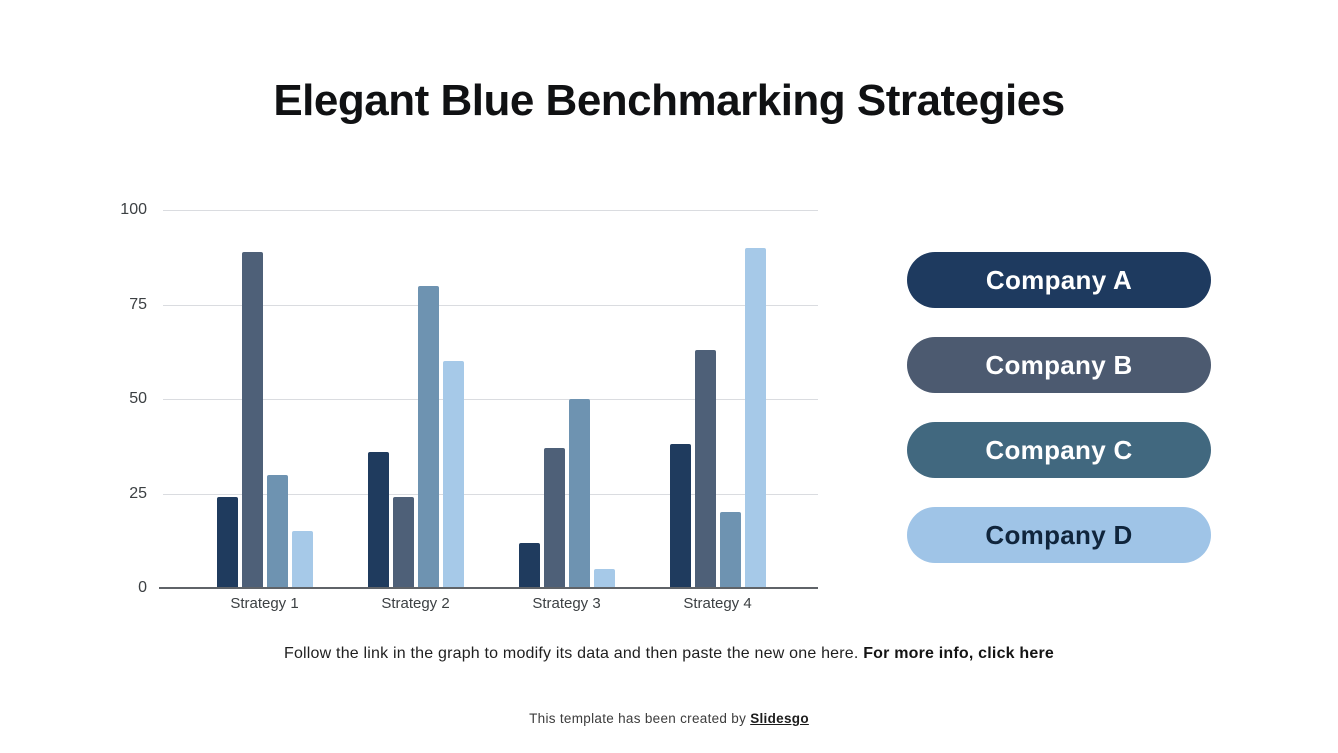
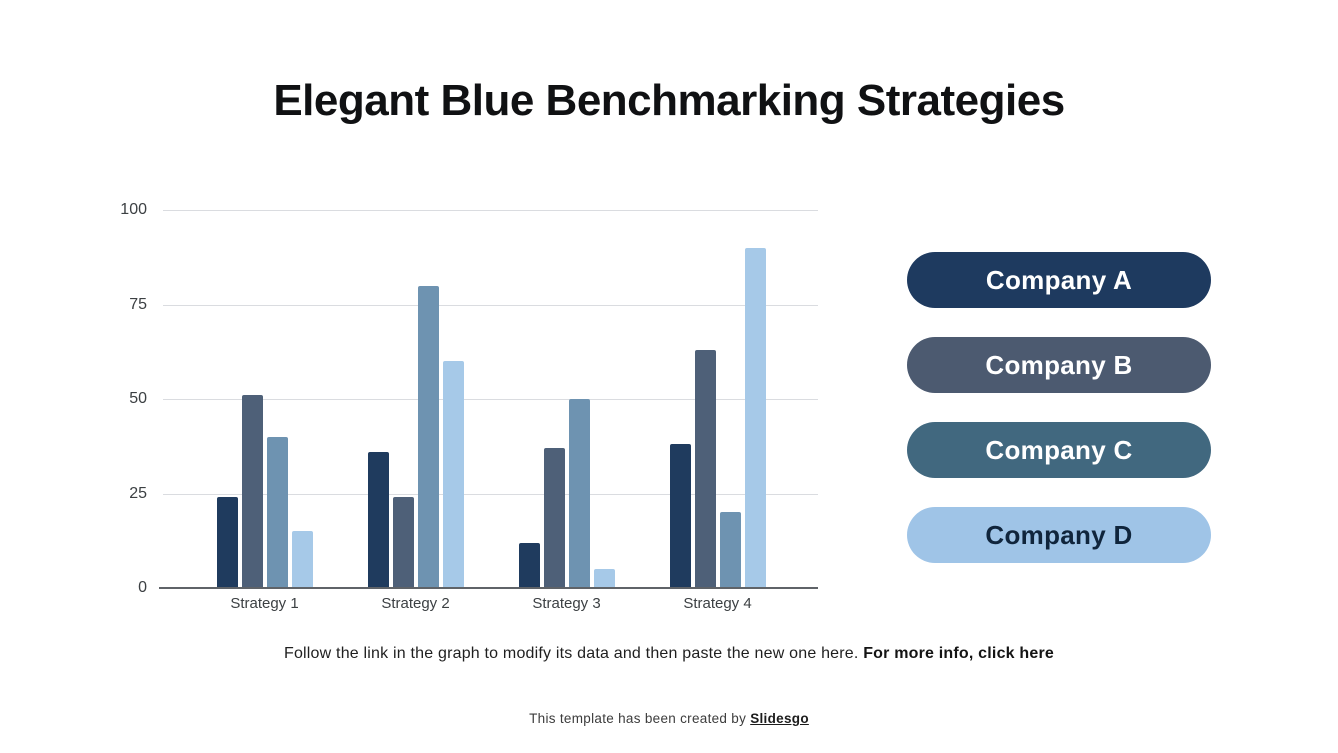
Company B/Strategy 1: 89 -> 51
Company C/Strategy 1: 30 -> 40
